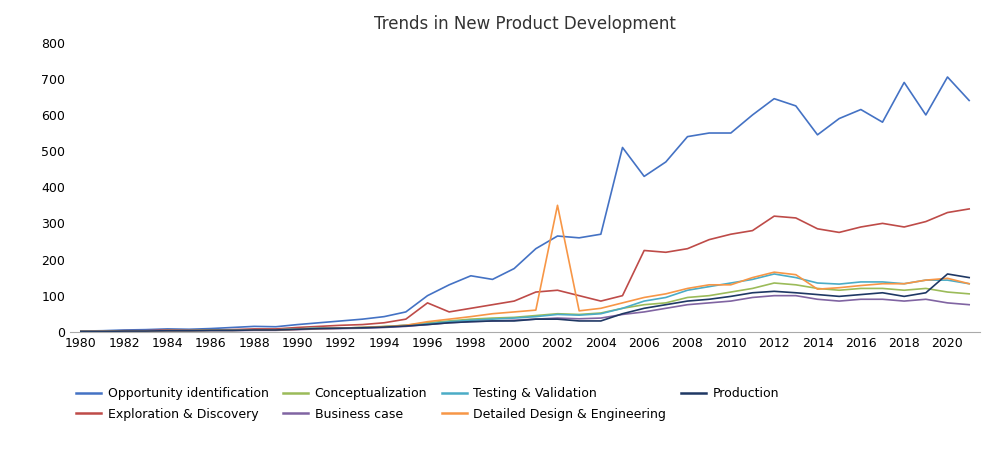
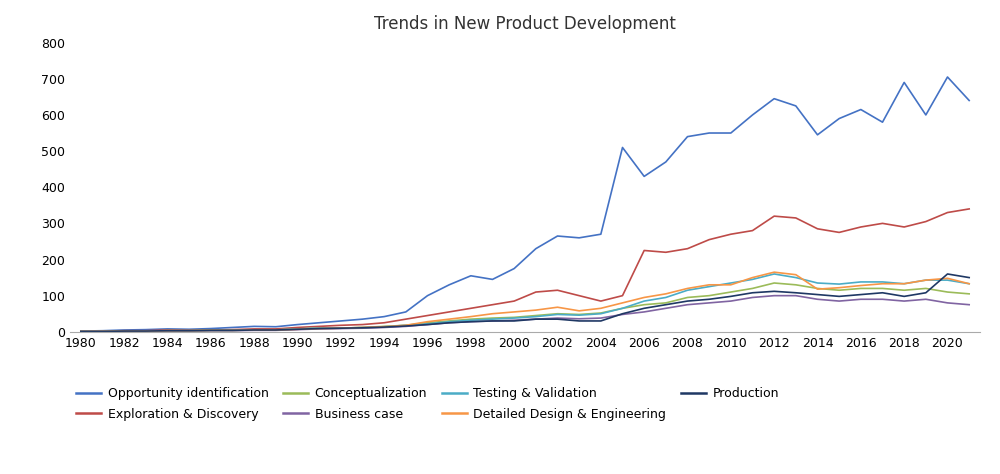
Exploration & Discovery/1996: 80 -> 45
Detailed Design & Engineering/2002: 350 -> 68
